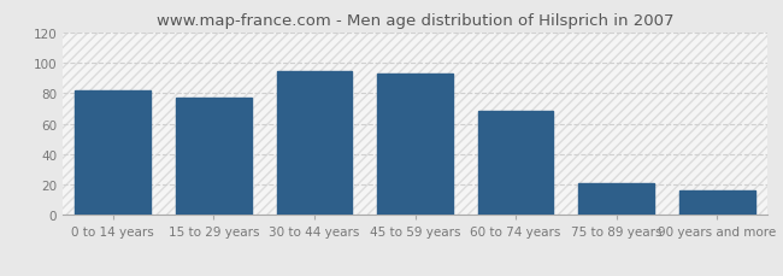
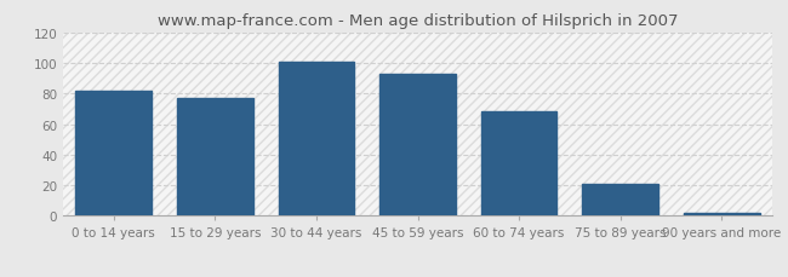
30 to 44 years: 94 -> 101
90 years and more: 16 -> 2
